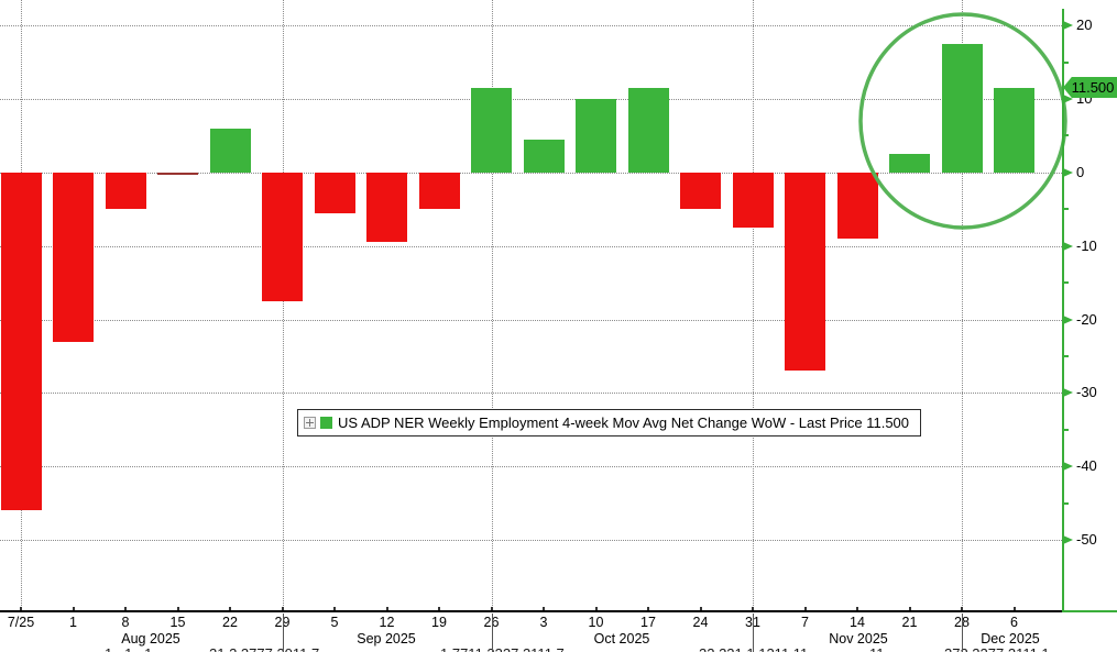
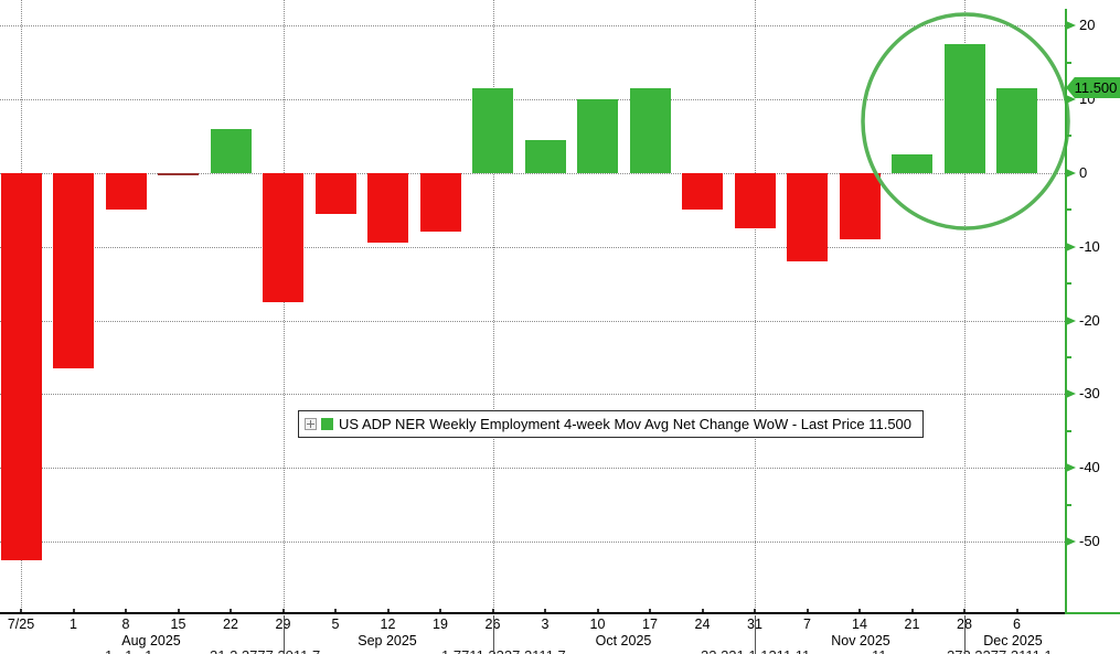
7/25: -46 -> -52
1: -23 -> -26
19: -5 -> -8
7: -27 -> -12
